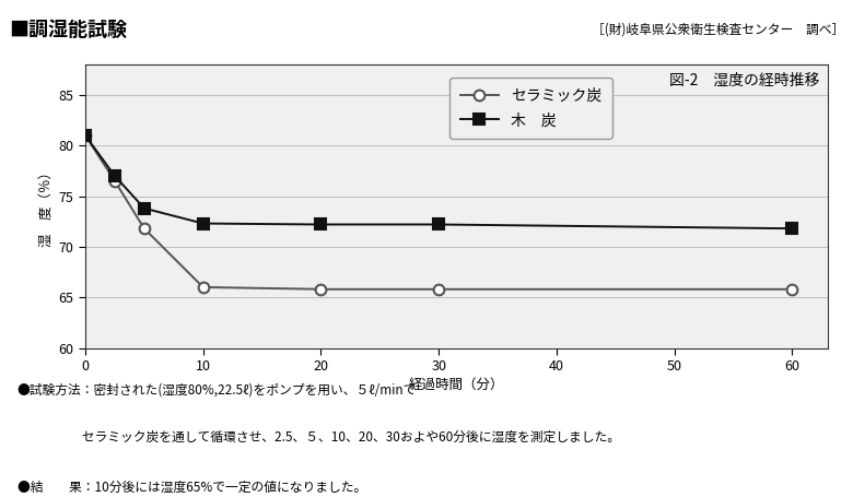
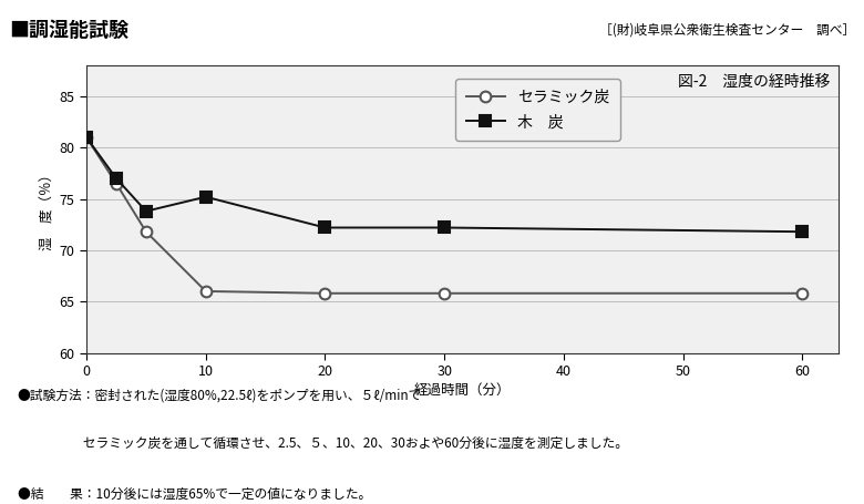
木 炭/10: 72.3 -> 75.2
